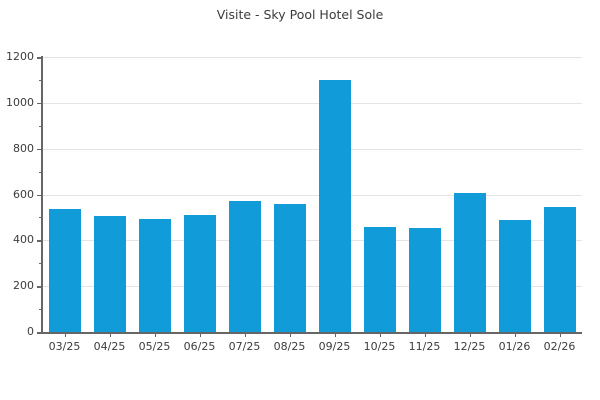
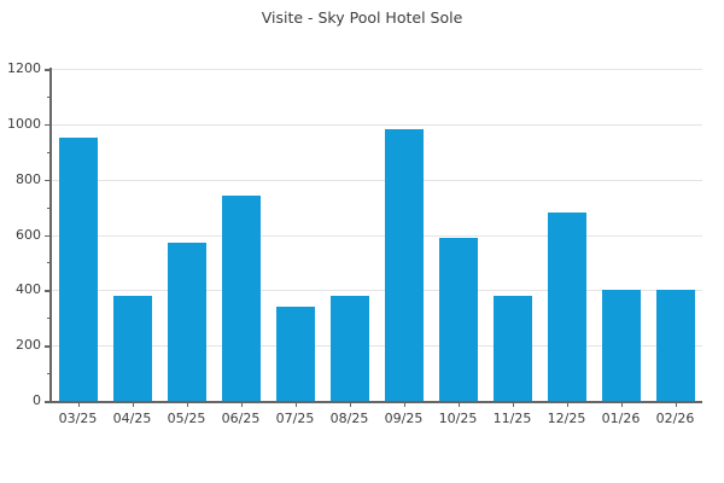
03/25: 540 -> 950
04/25: 500 -> 380
05/25: 500 -> 570
06/25: 510 -> 740
07/25: 570 -> 340
08/25: 560 -> 380
09/25: 1100 -> 980
10/25: 460 -> 590
11/25: 460 -> 380
12/25: 610 -> 680
01/26: 490 -> 400
02/26: 540 -> 400
